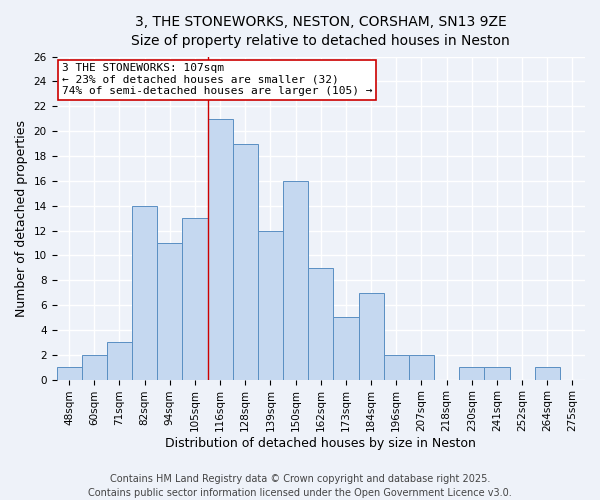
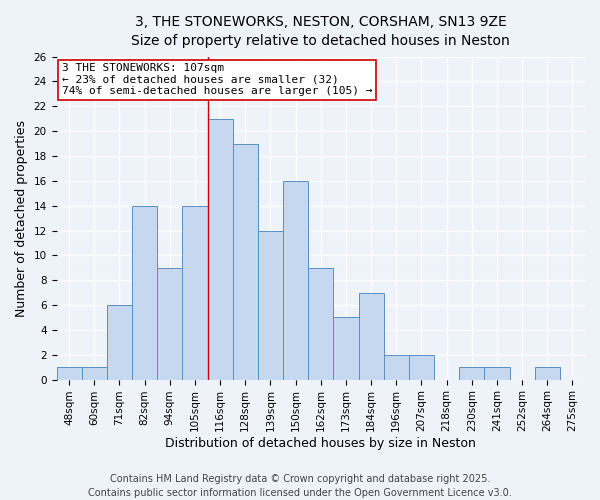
60sqm: 2 -> 1
71sqm: 3 -> 6
94sqm: 11 -> 9
105sqm: 13 -> 14
